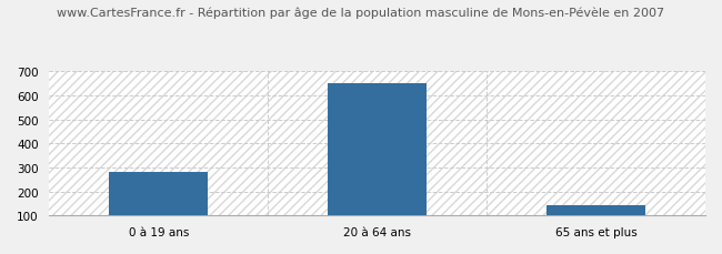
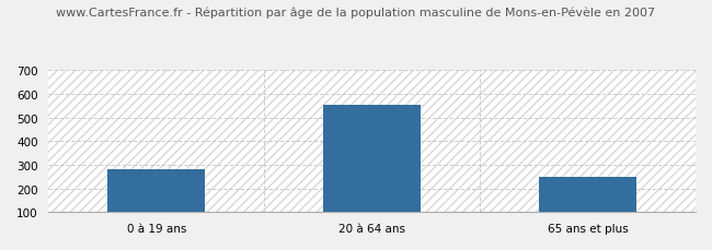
20 à 64 ans: 648 -> 555
65 ans et plus: 141 -> 250
